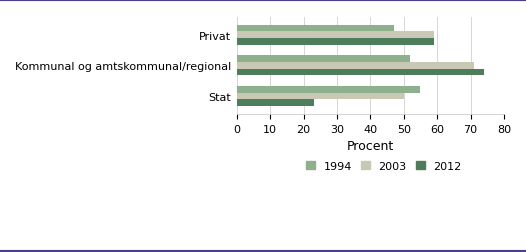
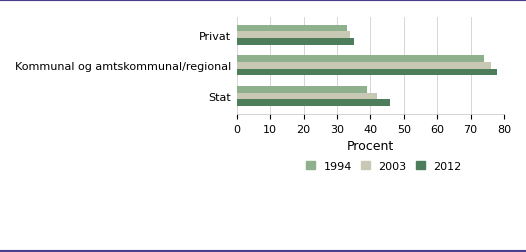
1994/Privat: 47 -> 33
2003/Privat: 59 -> 34
2012/Privat: 59 -> 35
1994/Kommunal og amtskommunal/regional: 52 -> 74
2003/Kommunal og amtskommunal/regional: 71 -> 76
2012/Kommunal og amtskommunal/regional: 74 -> 78
1994/Stat: 55 -> 39
2003/Stat: 50 -> 42
2012/Stat: 23 -> 46
